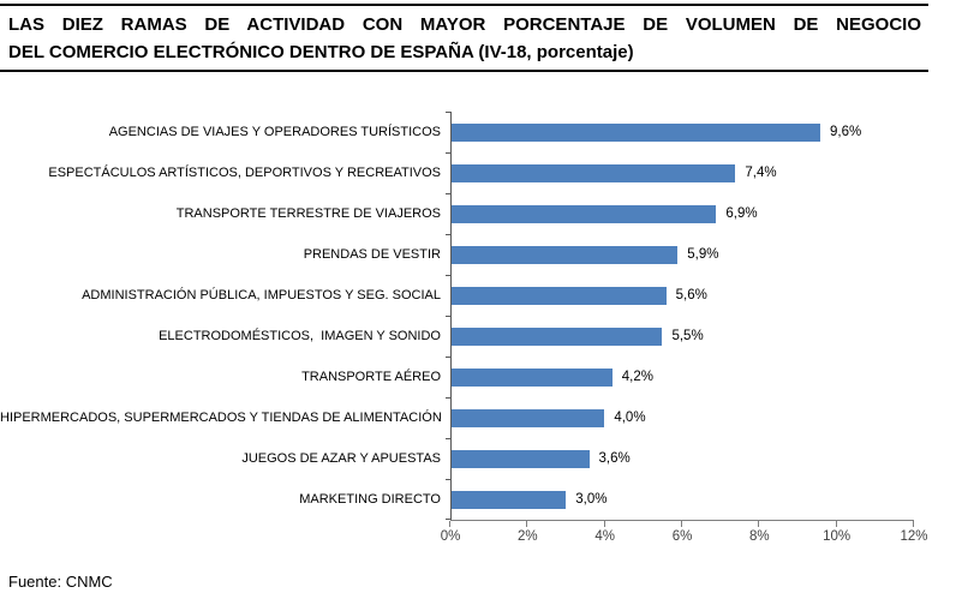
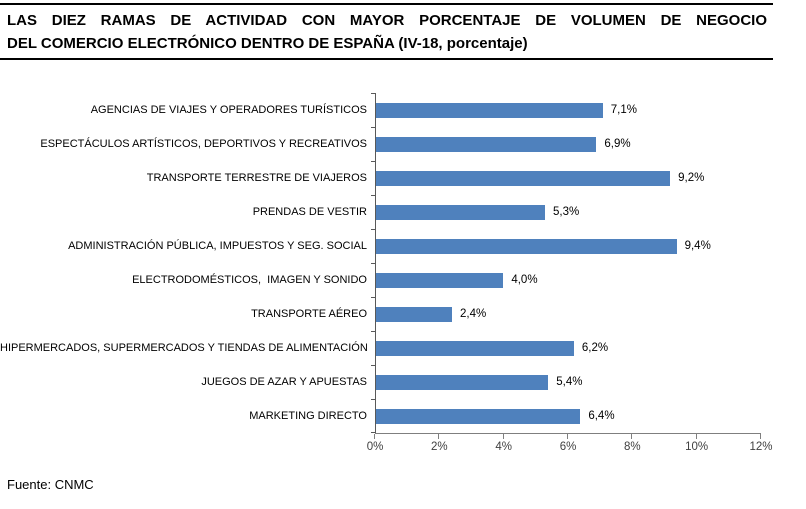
AGENCIAS DE VIAJES Y OPERADORES TURÍSTICOS: 9,6% -> 7,1%
ESPECTÁCULOS ARTÍSTICOS, DEPORTIVOS Y RECREATIVOS: 7,4% -> 6,9%
TRANSPORTE TERRESTRE DE VIAJEROS: 6,9% -> 9,2%
PRENDAS DE VESTIR: 5,9% -> 5,3%
ADMINISTRACIÓN PÚBLICA, IMPUESTOS Y SEG. SOCIAL: 5,6% -> 9,4%
ELECTRODOMÉSTICOS, IMAGEN Y SONIDO: 5,5% -> 4,0%
TRANSPORTE AÉREO: 4,2% -> 2,4%
HIPERMERCADOS, SUPERMERCADOS Y TIENDAS DE ALIMENTACIÓN: 4,0% -> 6,2%
JUEGOS DE AZAR Y APUESTAS: 3,6% -> 5,4%
MARKETING DIRECTO: 3,0% -> 6,4%
